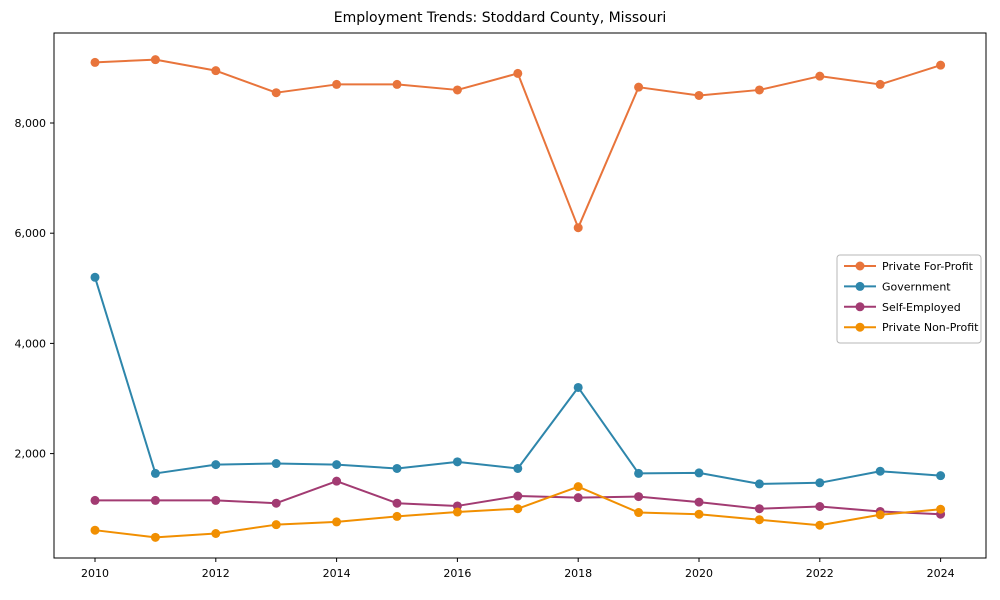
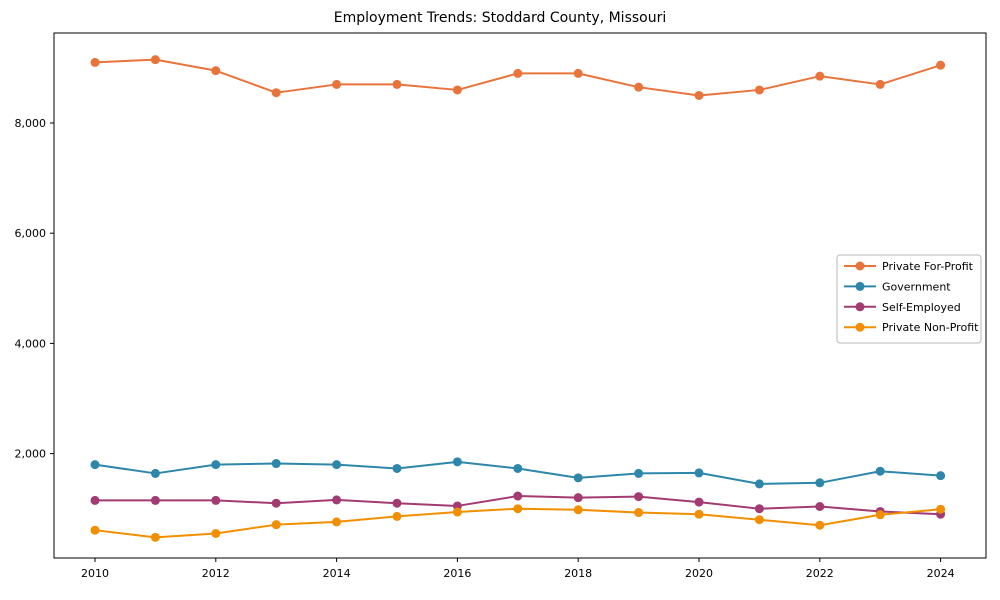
Government/2010: 5200 -> 1800
Self-Employed/2014: 1500 -> 1200
Private For-Profit/2018: 6100 -> 8900
Government/2018: 3200 -> 1600
Private Non-Profit/2018: 1400 -> 1000
